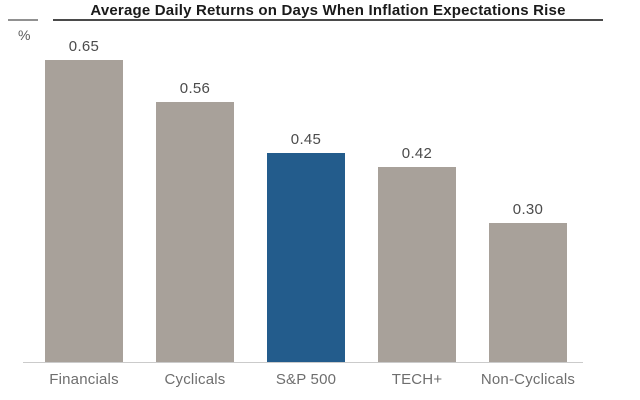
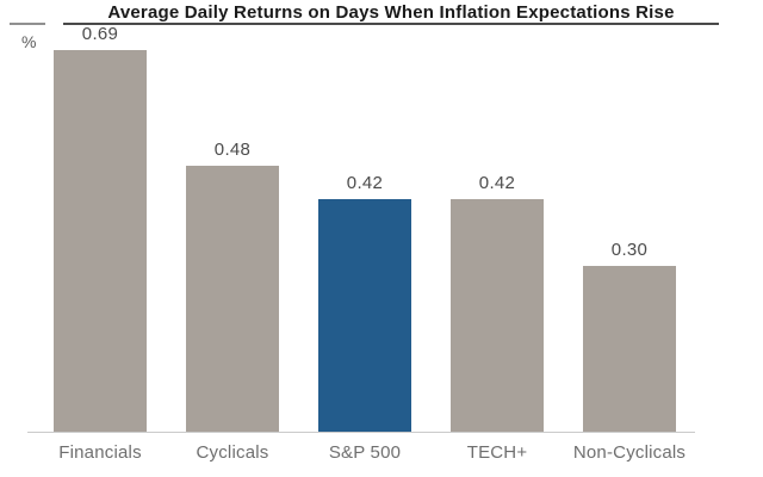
Financials: 0.65 -> 0.69
Cyclicals: 0.56 -> 0.48
S&P 500: 0.45 -> 0.42
